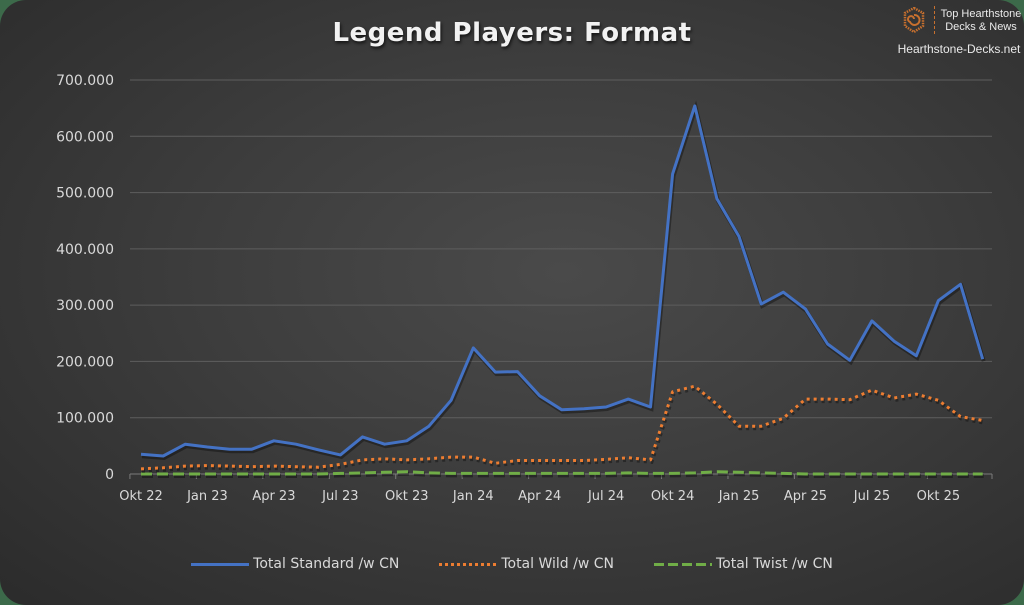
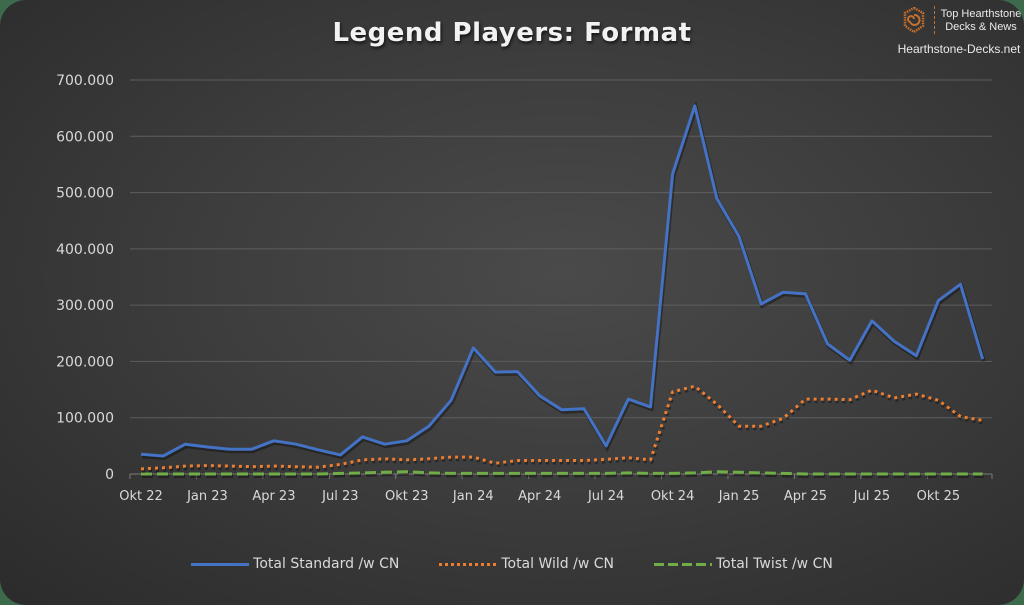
Total Standard /w CN/Jul 24: 120000 -> 50000
Total Standard /w CN/Apr 25: 290000 -> 320000
